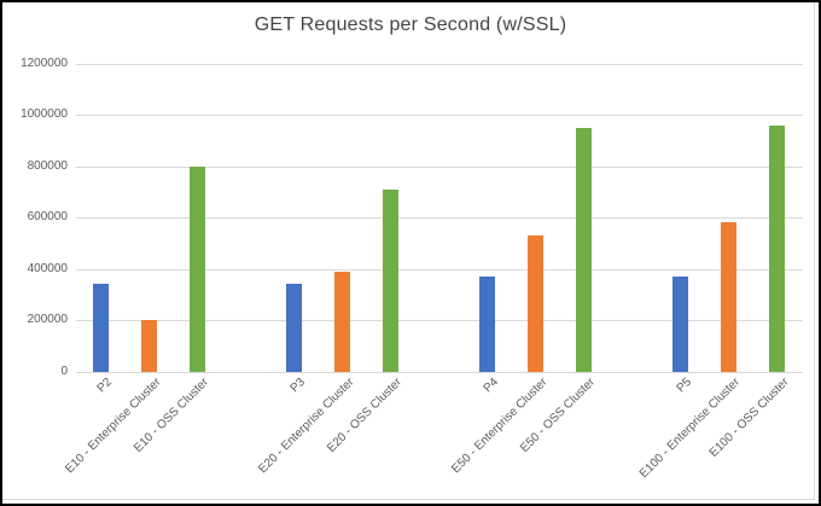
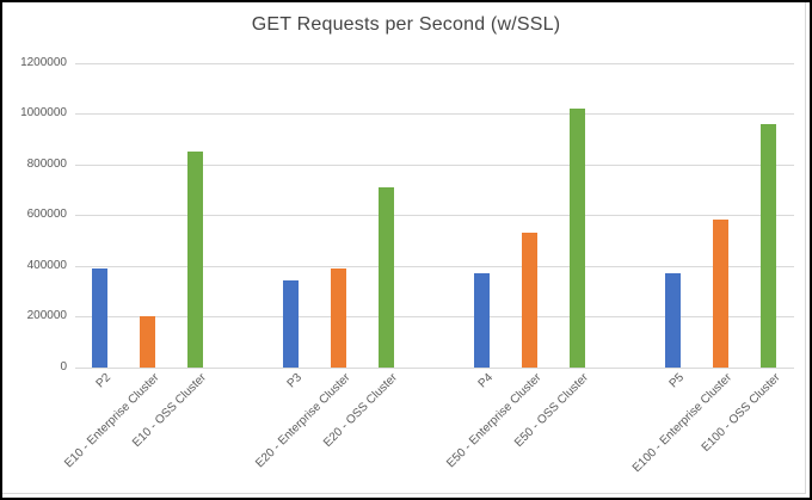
P2: 340000 -> 390000
E10 - OSS Cluster: 800000 -> 850000
E50 - OSS Cluster: 950000 -> 1020000
